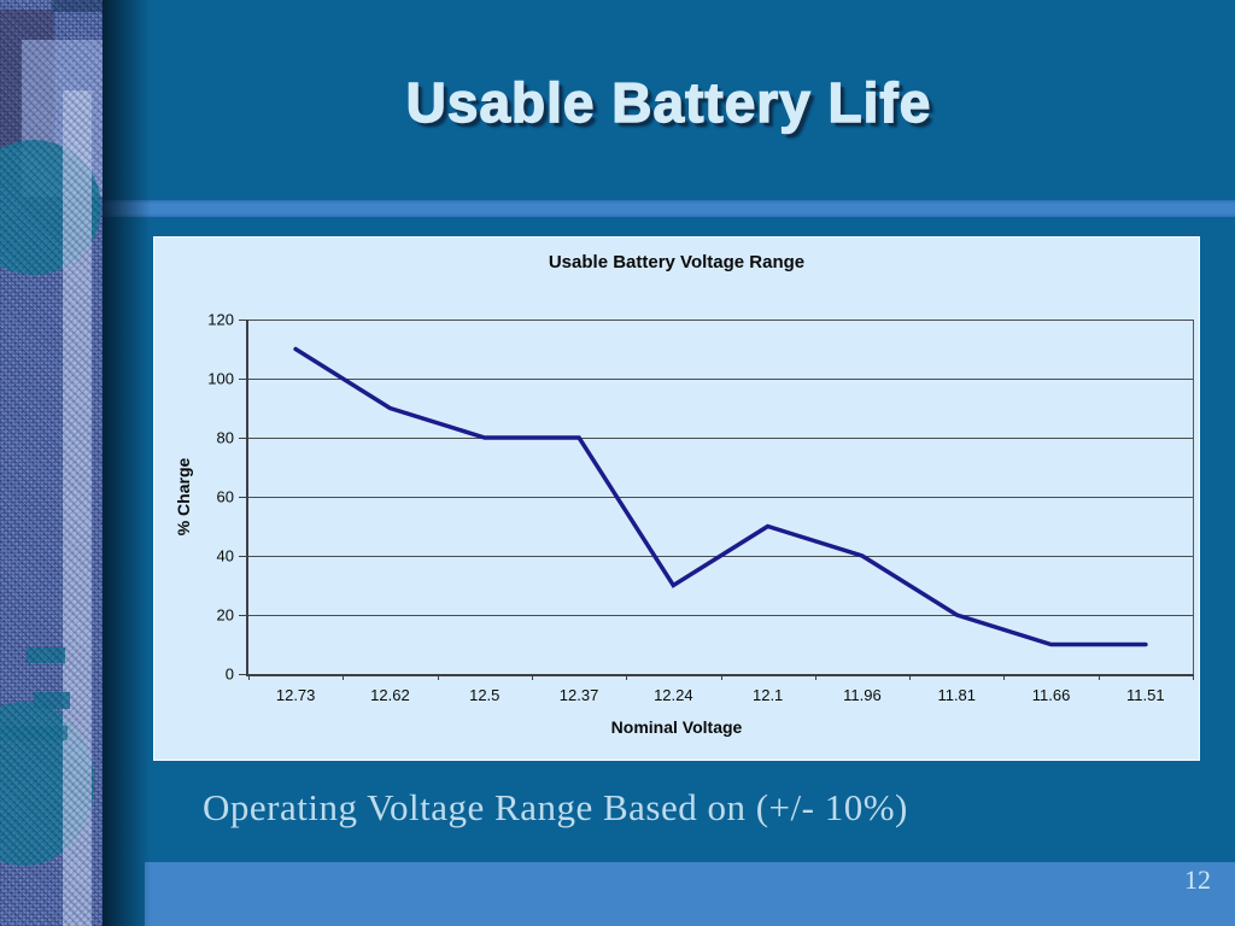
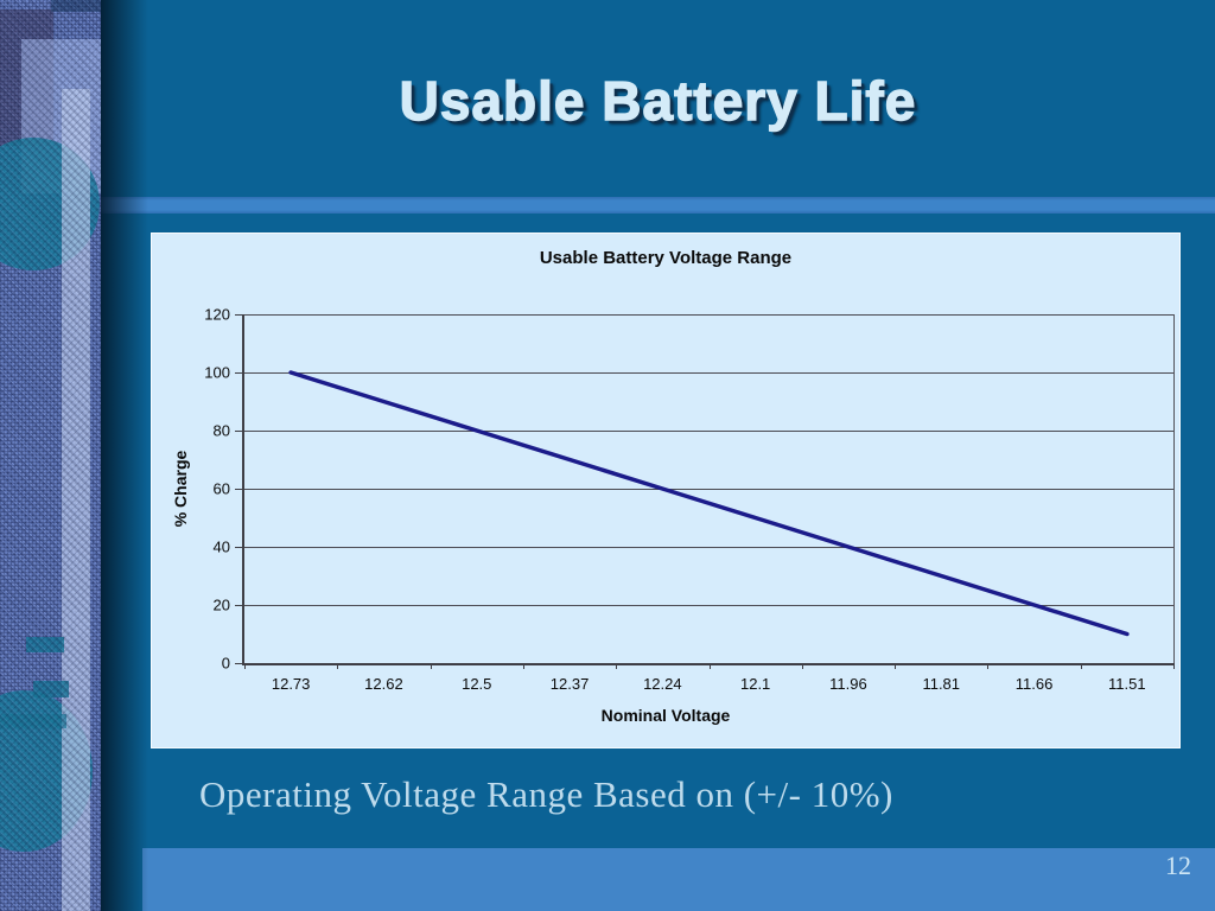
12.73: 110 -> 100
12.37: 80 -> 70
12.24: 30 -> 60
11.81: 20 -> 30
11.66: 10 -> 20
